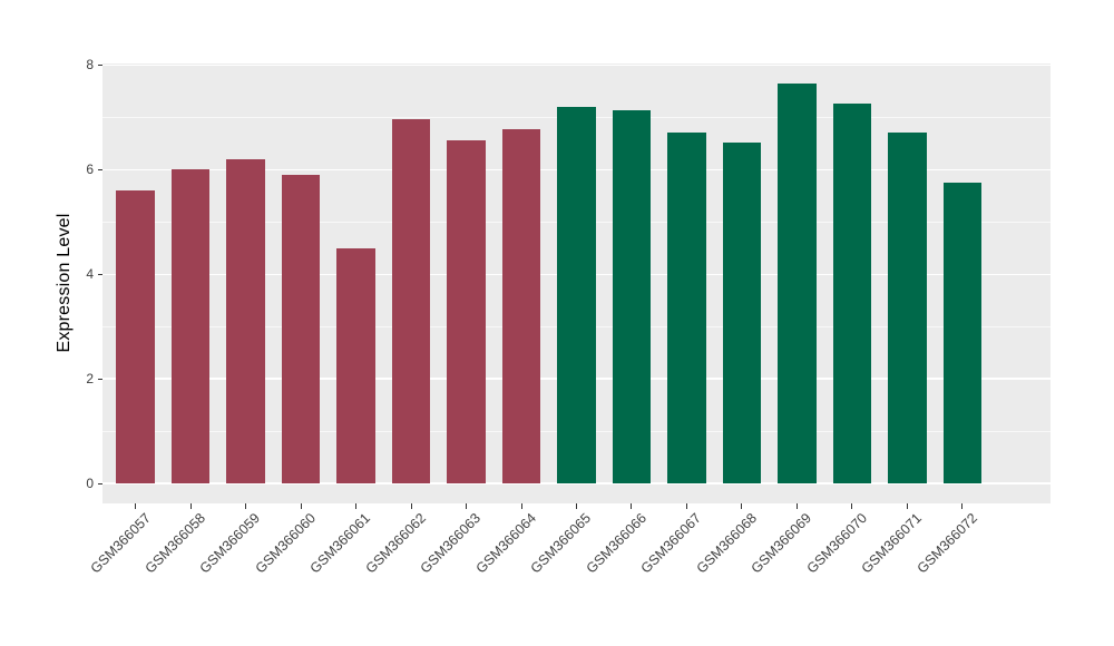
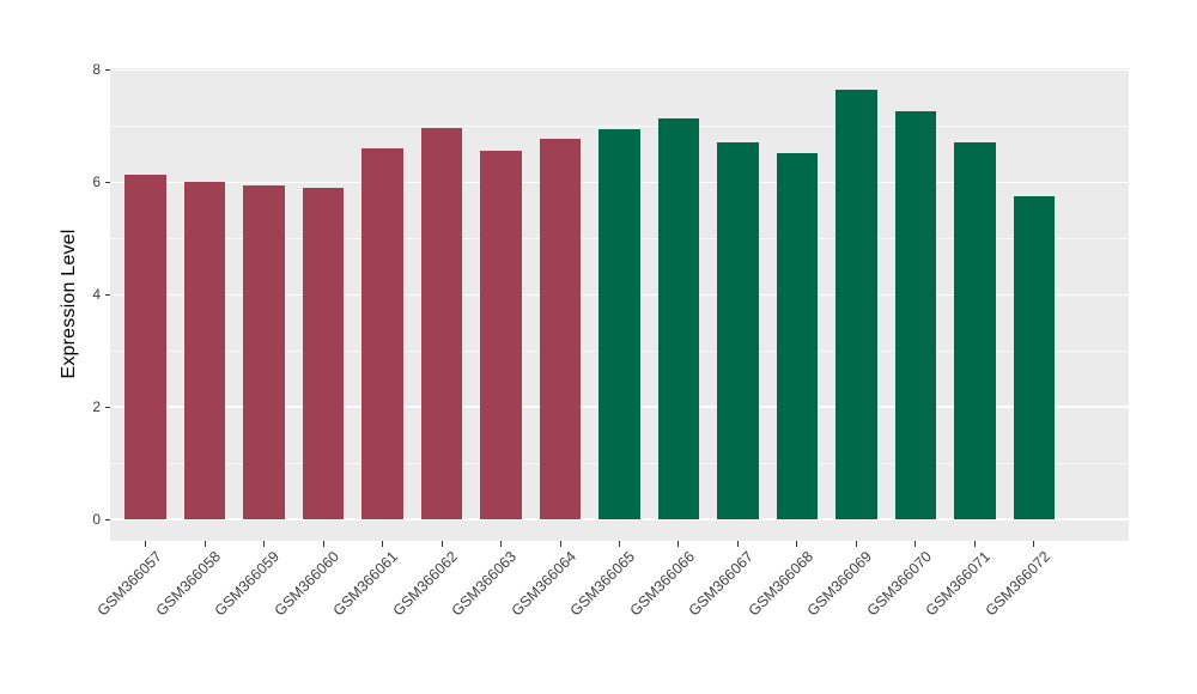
GSM366057: 5.6 -> 6.1
GSM366059: 6.2 -> 6.0
GSM366061: 4.5 -> 6.6
GSM366065: 7.2 -> 6.9
